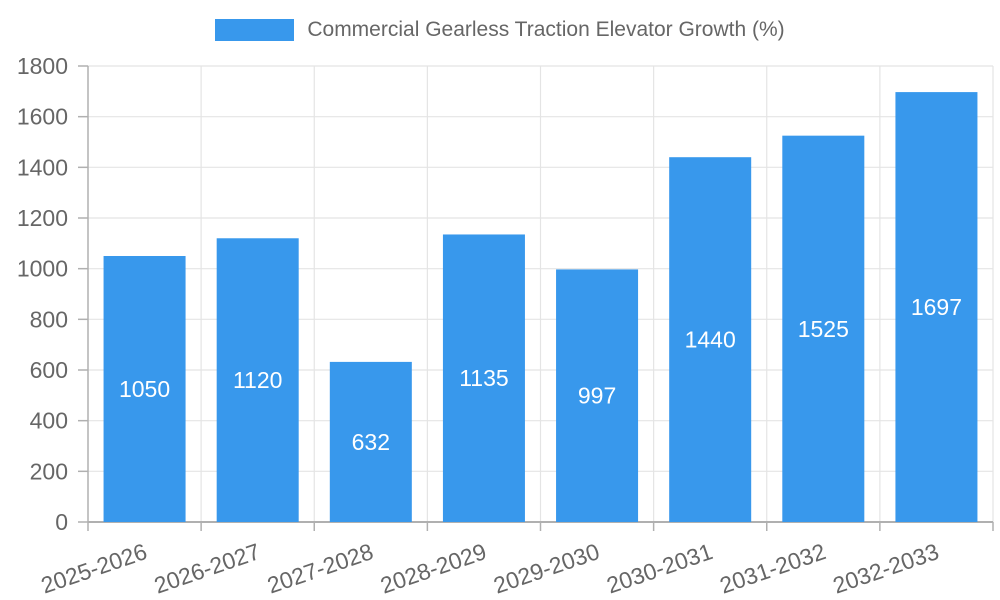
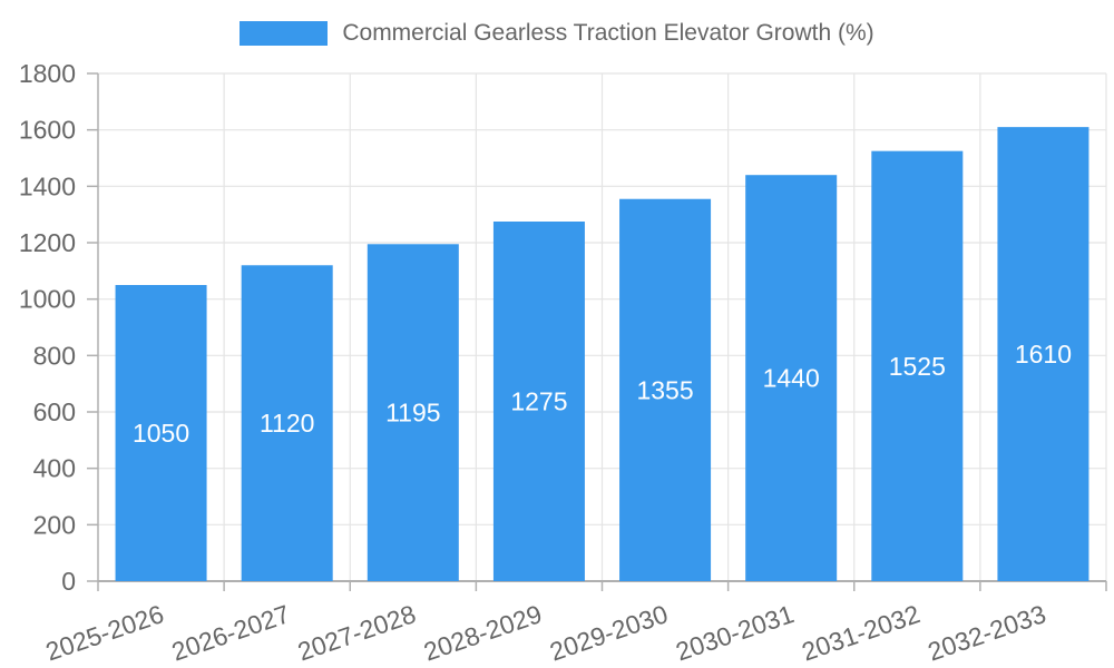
2027-2028: 632 -> 1195
2028-2029: 1135 -> 1275
2029-2030: 997 -> 1355
2032-2033: 1697 -> 1610
